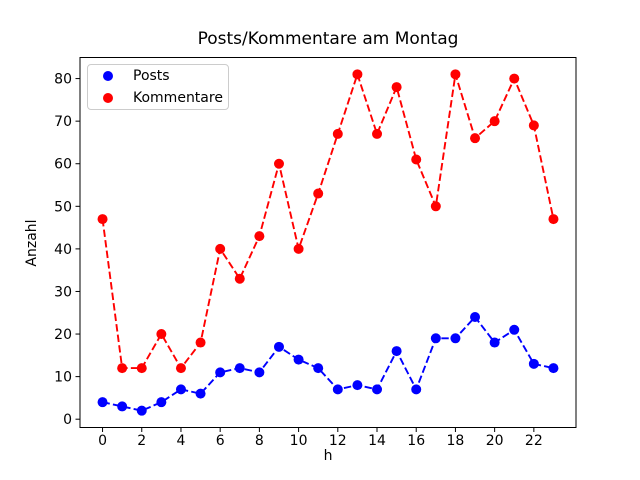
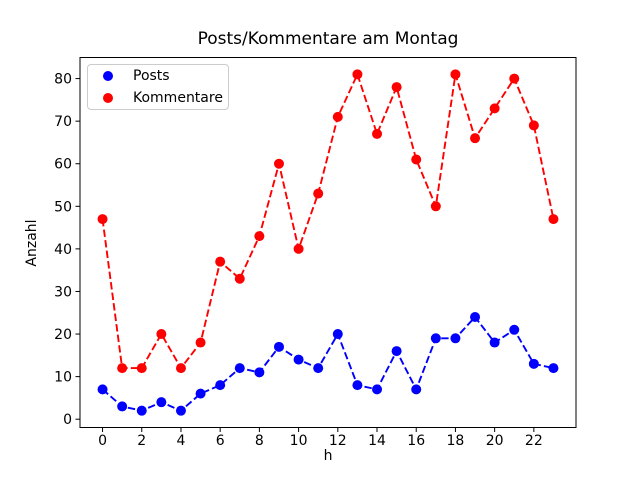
Posts/0: 4 -> 7
Posts/4: 7 -> 2
Posts/6: 11 -> 8
Kommentare/6: 40 -> 37
Posts/12: 7 -> 20
Kommentare/12: 67 -> 71
Kommentare/20: 70 -> 73
